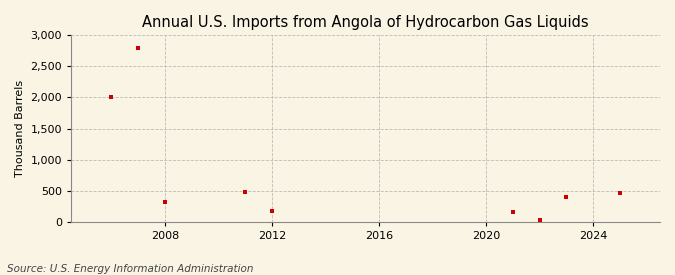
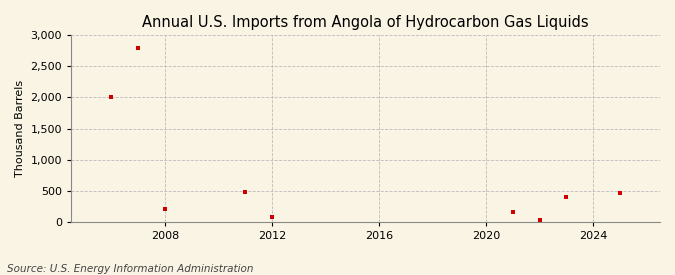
2008: 320 -> 200
2012: 180 -> 80
